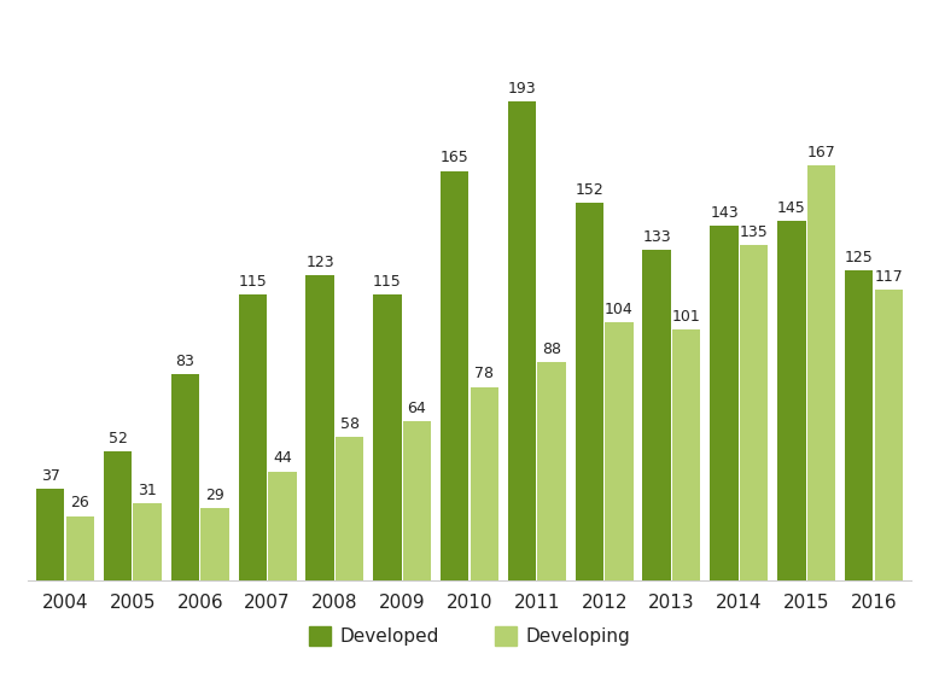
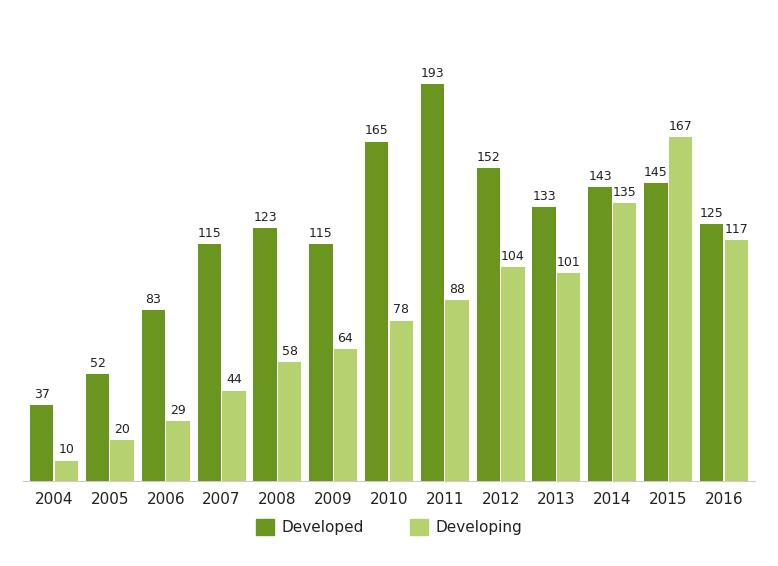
Developing/2004: 26 -> 10
Developing/2005: 31 -> 20
